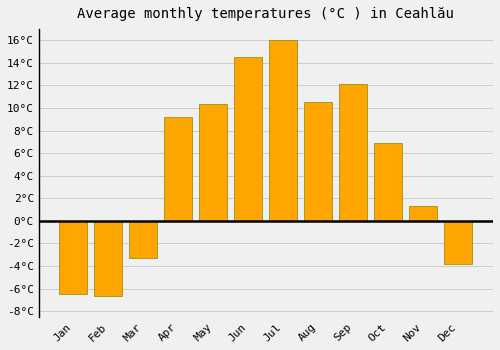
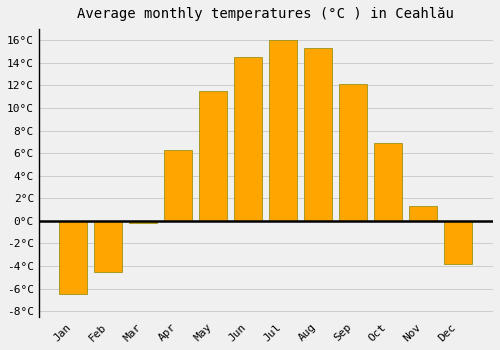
Feb: -6.7°C -> -4.5°C
Mar: -3.3°C -> -0.2°C
Apr: 9.2°C -> 6.3°C
May: 10.4°C -> 11.5°C
Aug: 10.5°C -> 15.3°C
